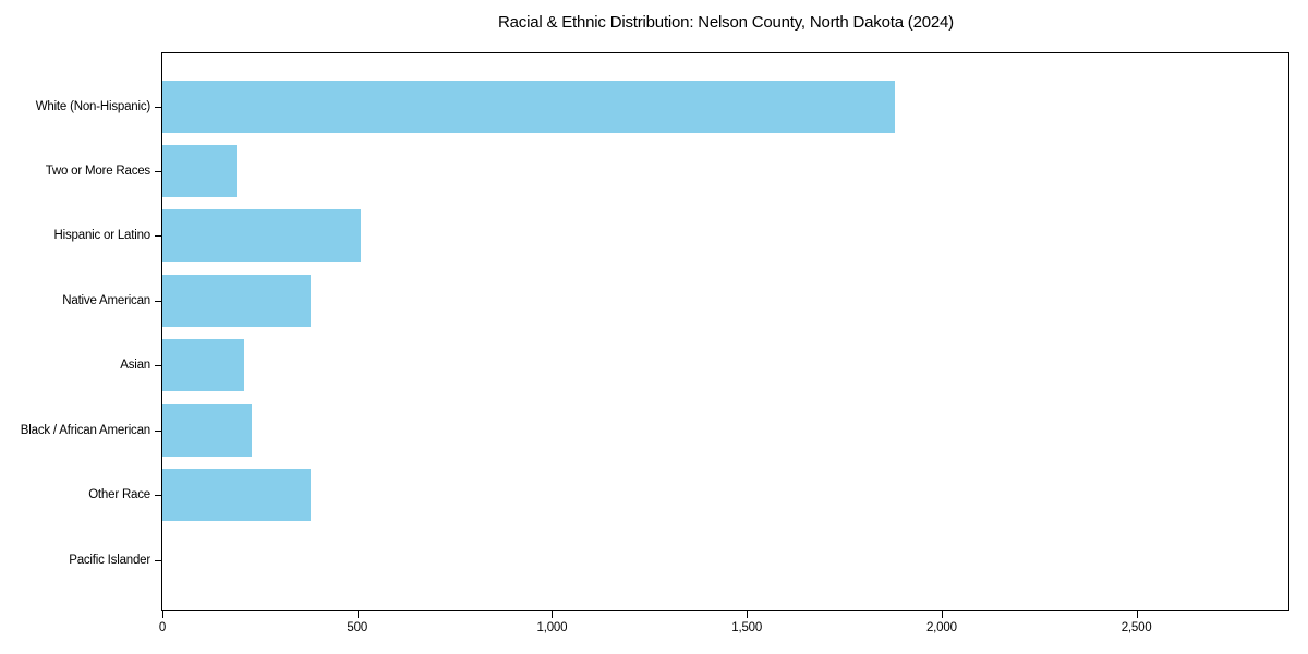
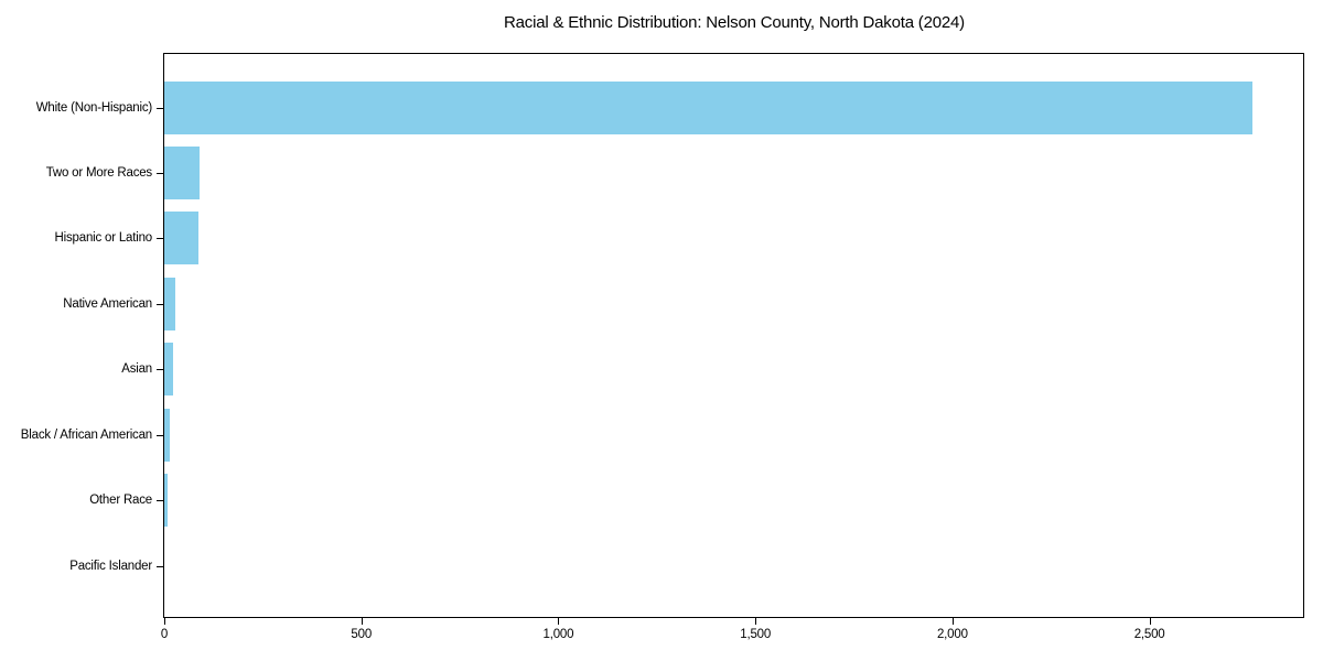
White (Non-Hispanic): 1880 -> 2760
Two or More Races: 190 -> 90
Hispanic or Latino: 510 -> 90
Native American: 380 -> 30
Asian: 210 -> 20
Black / African American: 230 -> 10
Other Race: 380 -> 10
